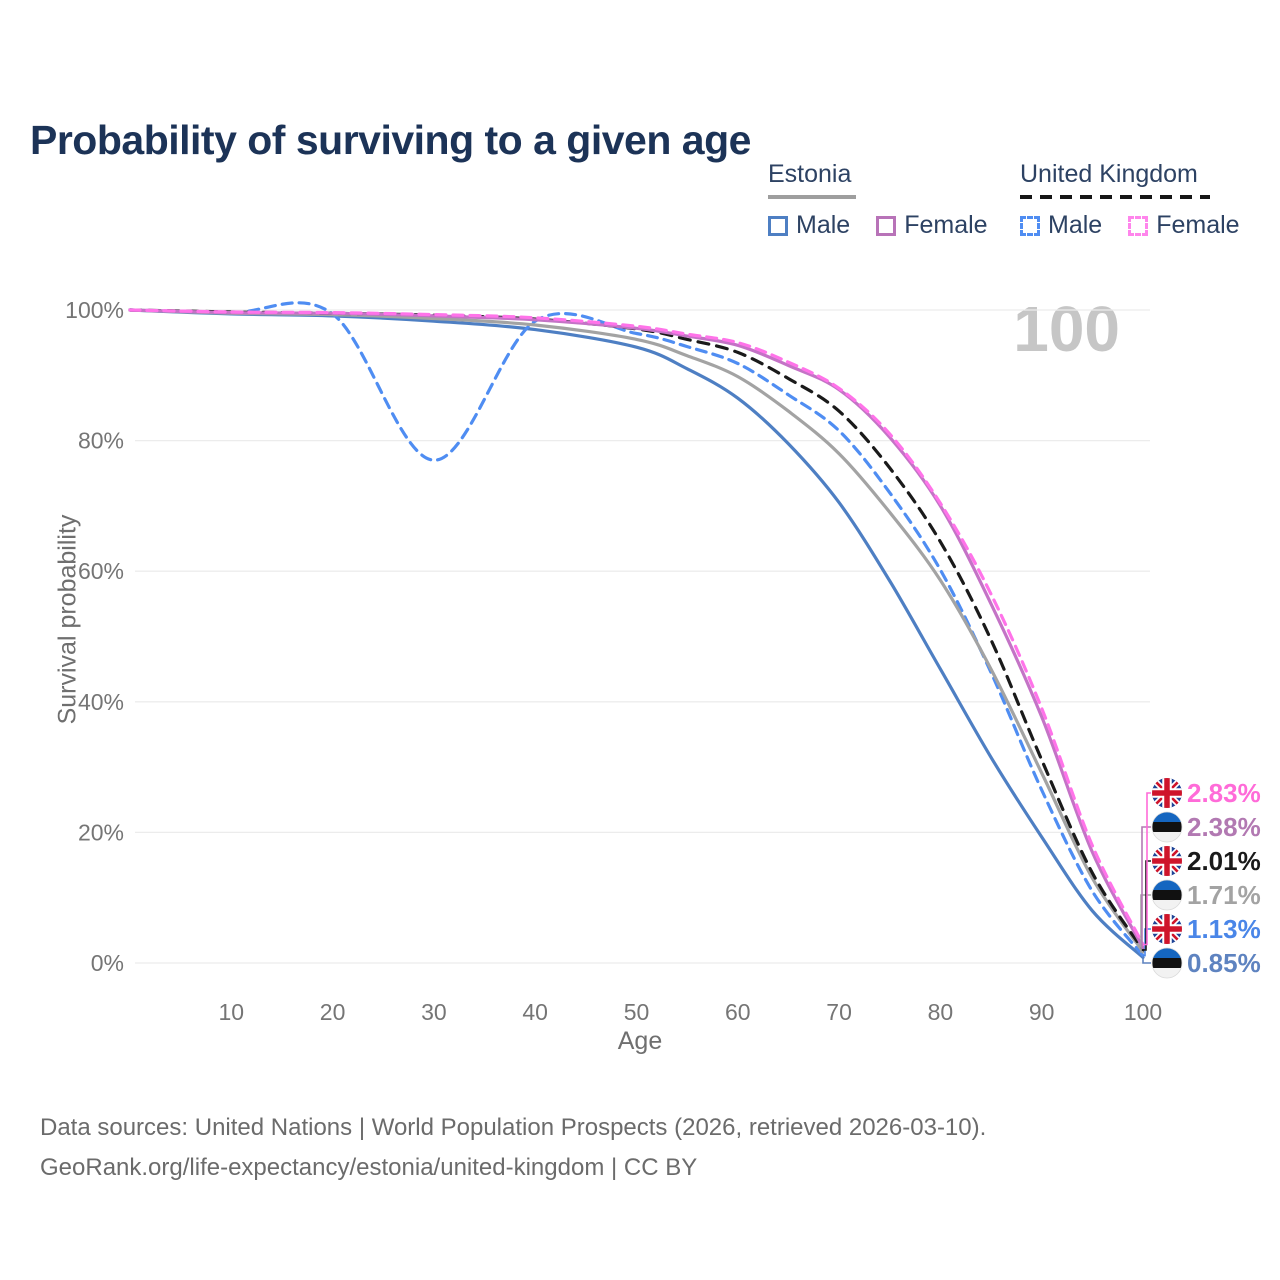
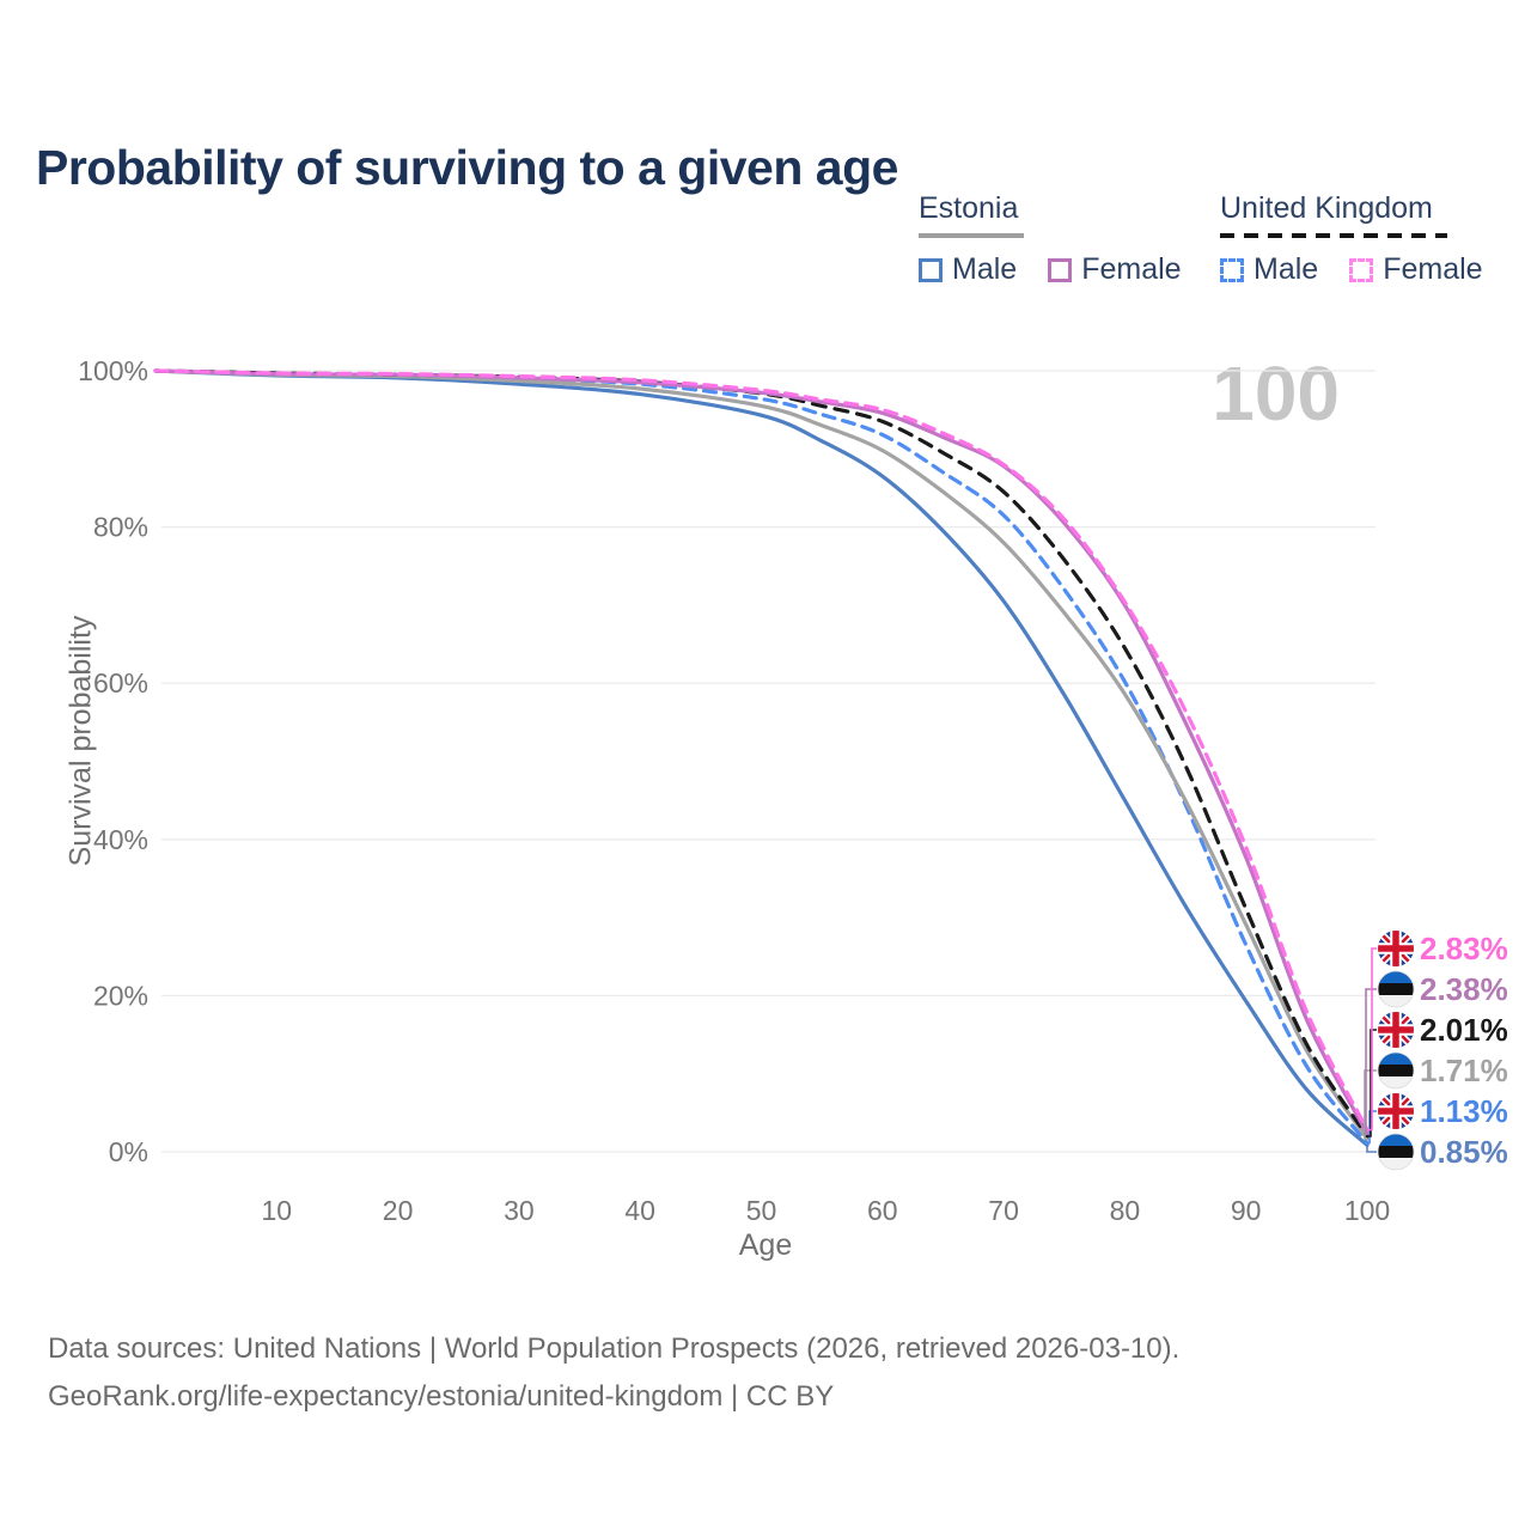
United Kingdom Male/30: 77% -> 99%
